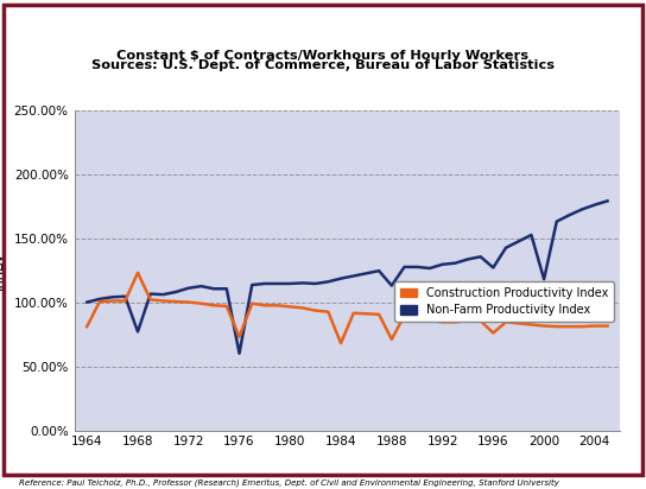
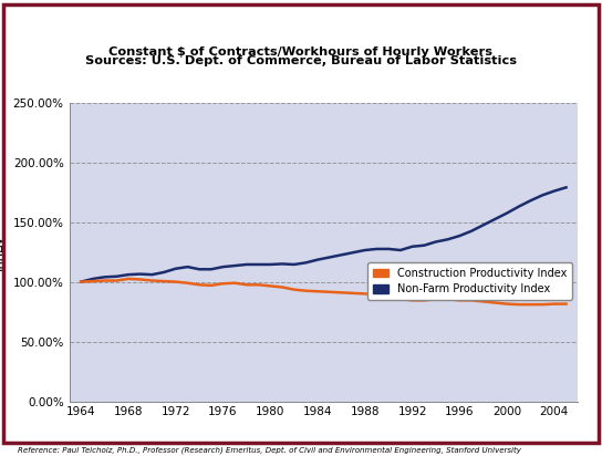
Construction Productivity Index/1964: 81% -> 100%
Construction Productivity Index/1968: 123% -> 102%
Non-Farm Productivity Index/1968: 77% -> 106%
Construction Productivity Index/1976: 73% -> 98%
Non-Farm Productivity Index/1976: 60% -> 112%
Construction Productivity Index/1984: 68% -> 92%
Construction Productivity Index/1988: 71% -> 90%
Non-Farm Productivity Index/1988: 113% -> 126%
Construction Productivity Index/1996: 76% -> 84%
Non-Farm Productivity Index/1996: 127% -> 139%
Non-Farm Productivity Index/2000: 118% -> 157%
